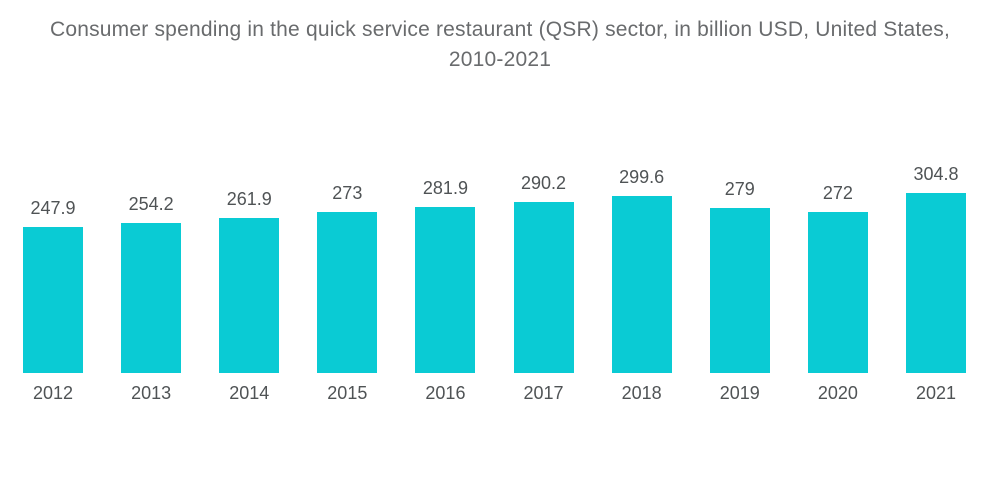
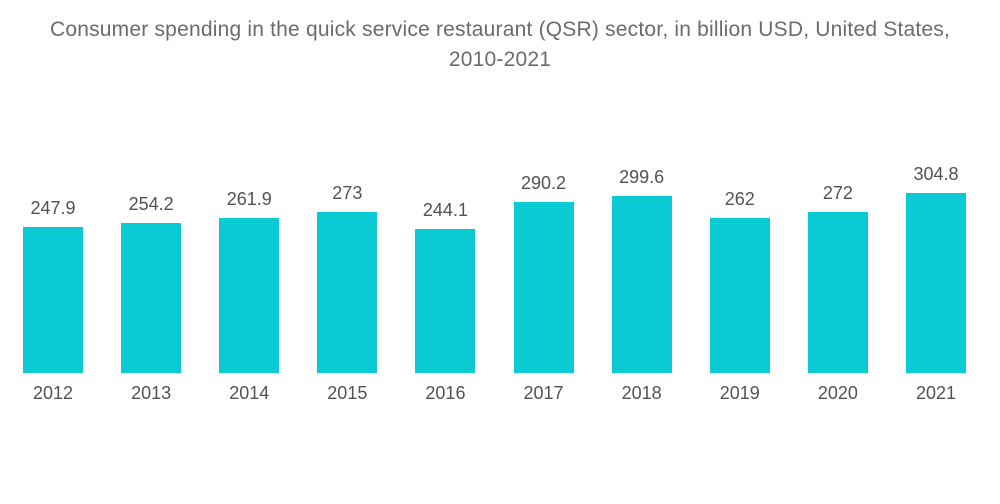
2016: 281.9 -> 244.1
2019: 279 -> 262
